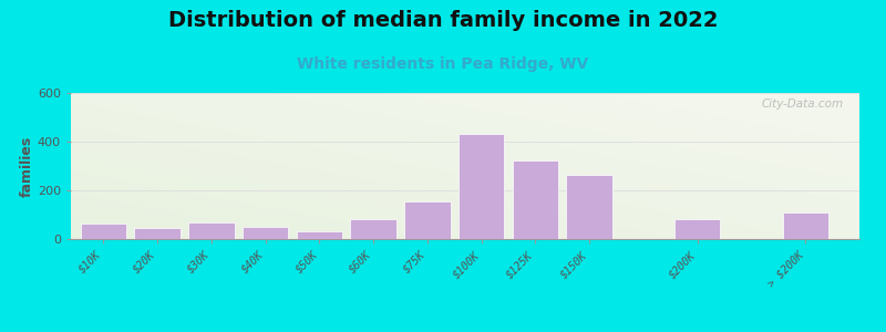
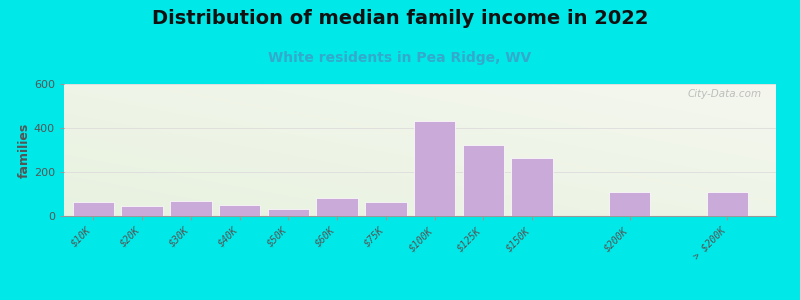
$75K: 155 -> 65
$200K: 80 -> 110
